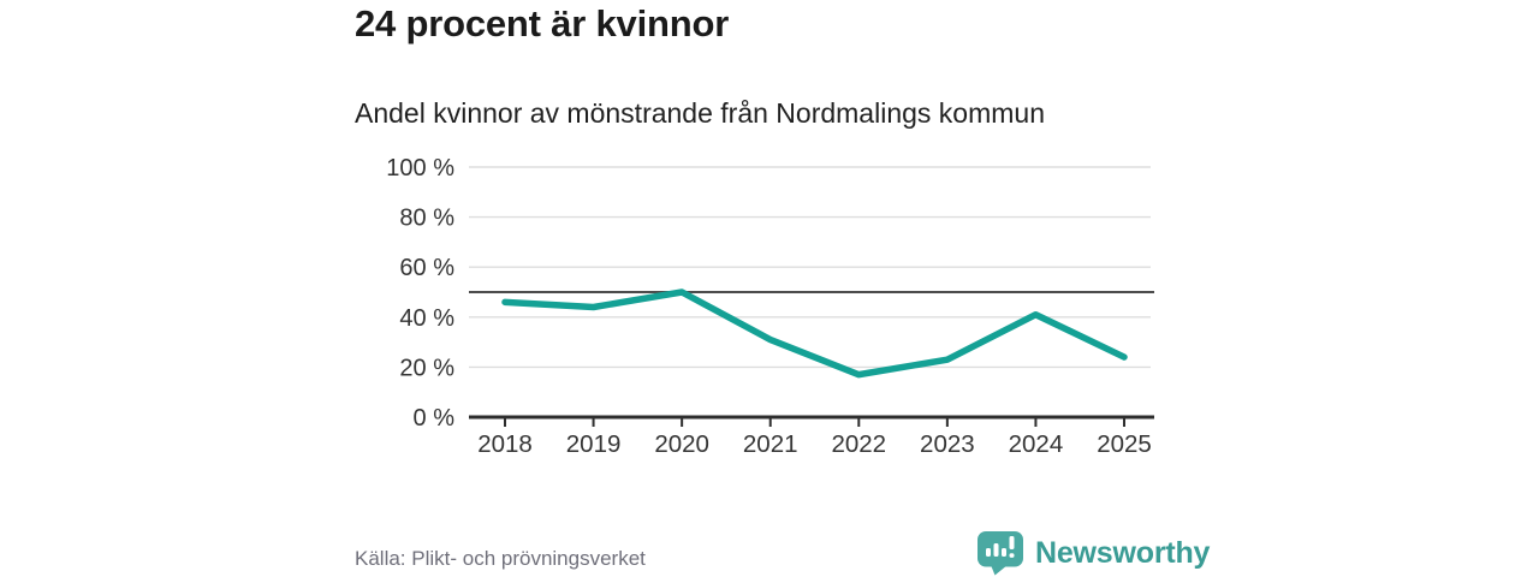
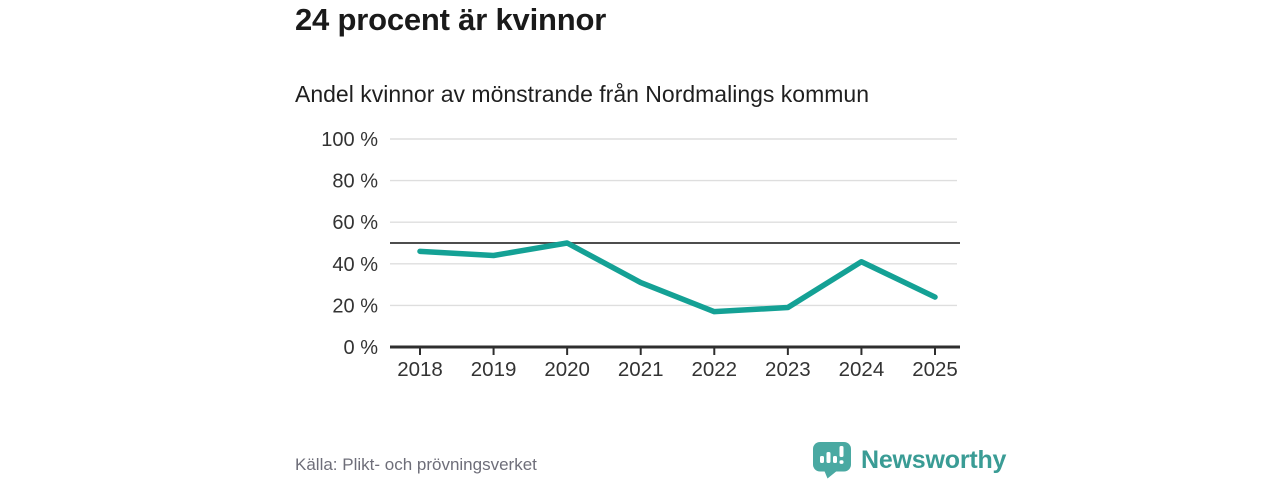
2023: 23% -> 19%
